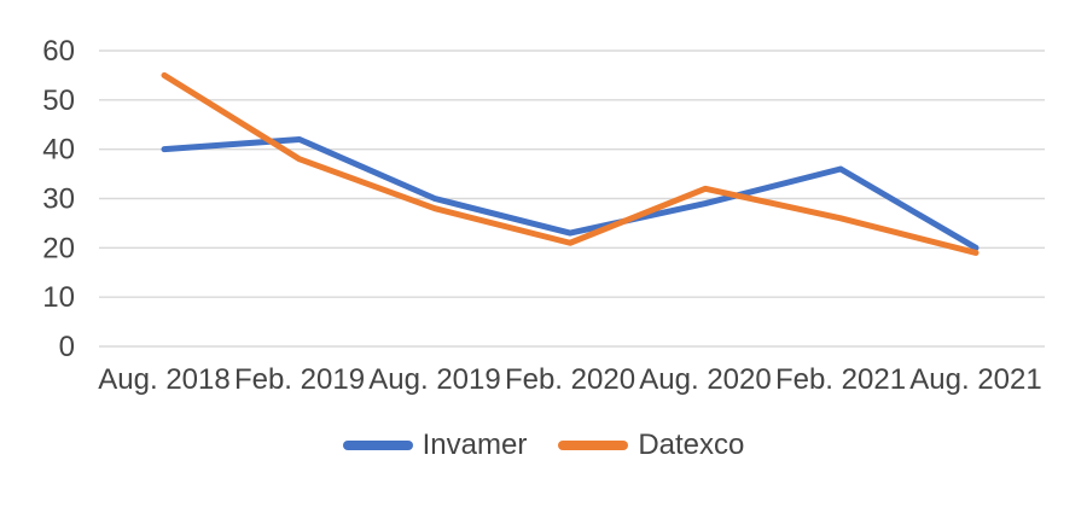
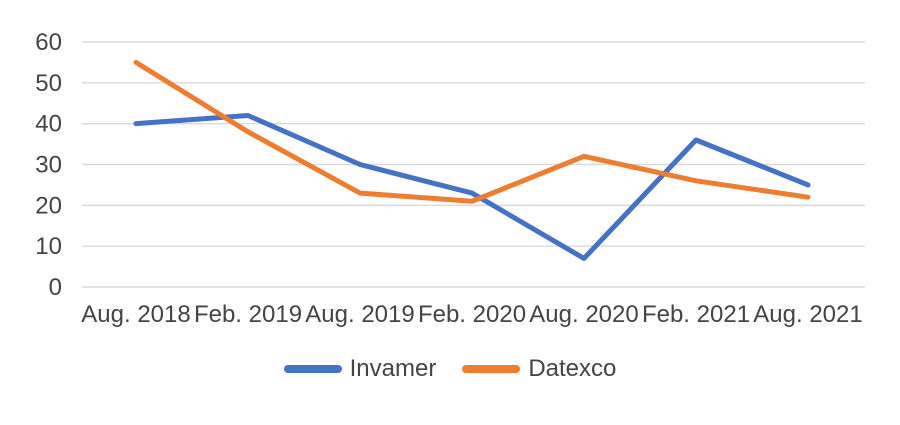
Datexco/Aug. 2019: 28 -> 23
Invamer/Aug. 2020: 29 -> 7
Invamer/Aug. 2021: 20 -> 25
Datexco/Aug. 2021: 19 -> 22
